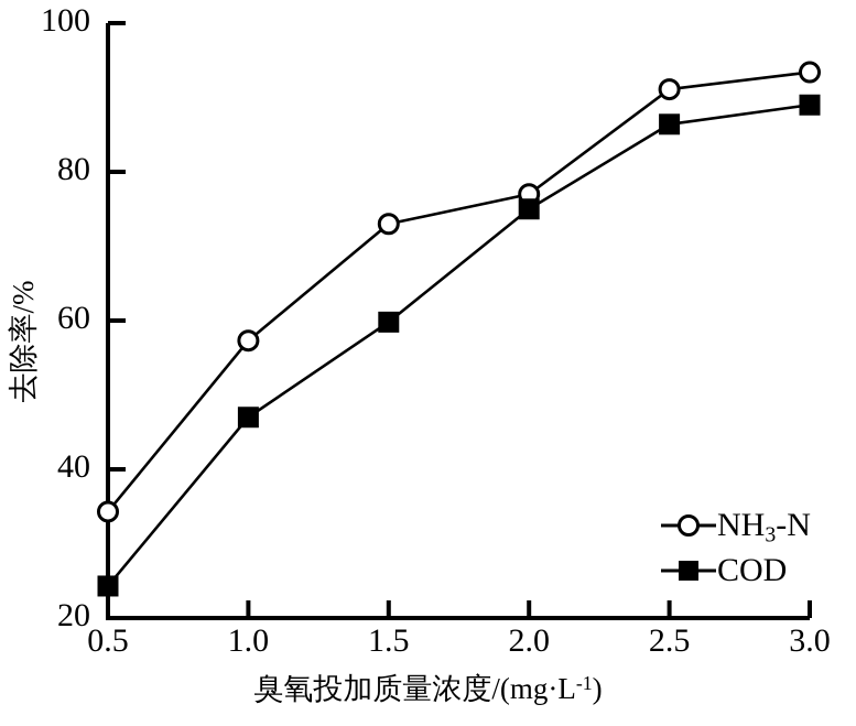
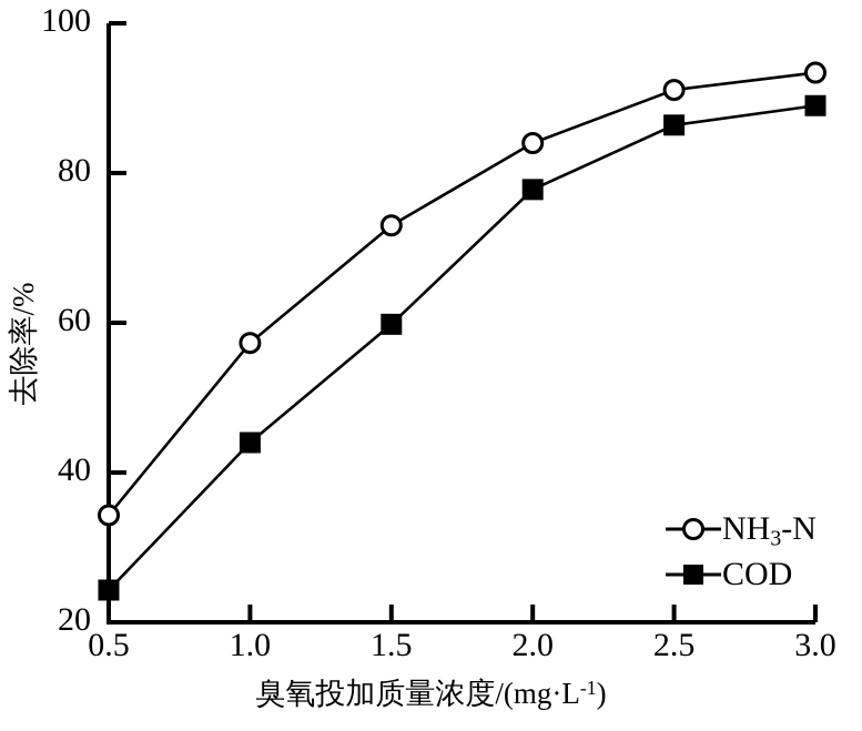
COD/1.0: 47 -> 44
NH3-N/2.0: 77 -> 84
COD/2.0: 75 -> 78
